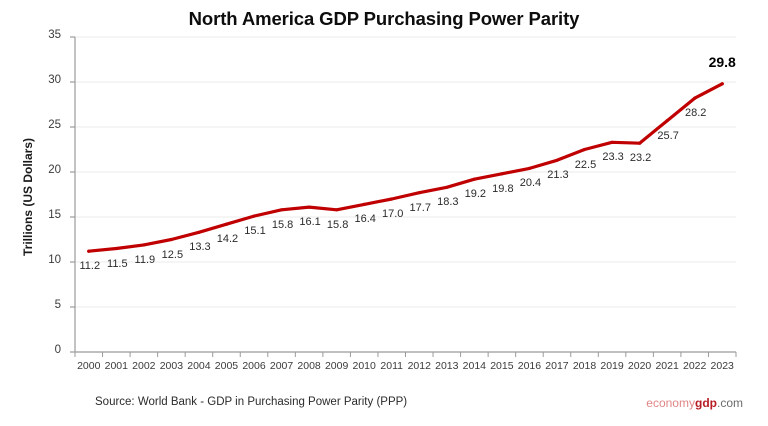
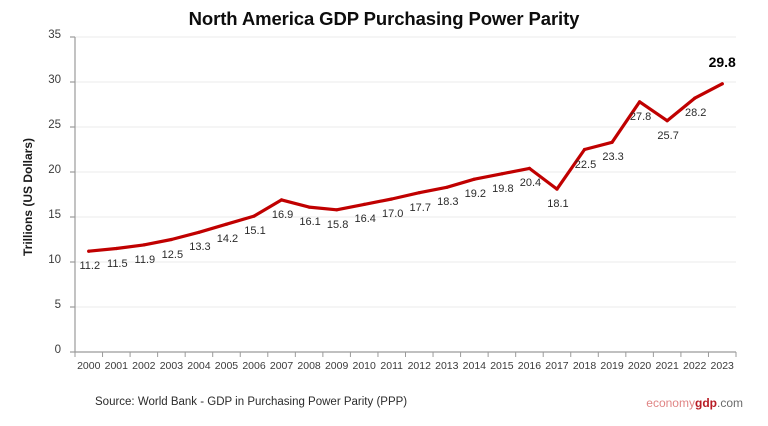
2007: 15.8 -> 16.9
2017: 21.3 -> 18.1
2020: 23.2 -> 27.8
